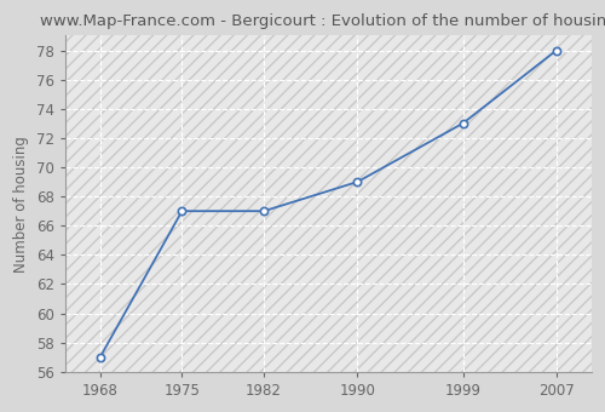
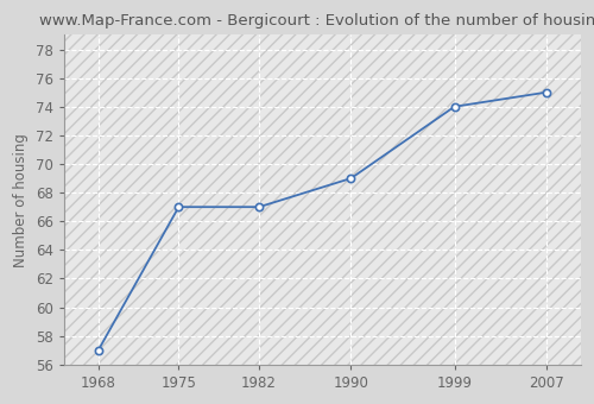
1999: 73 -> 74
2007: 78 -> 75
